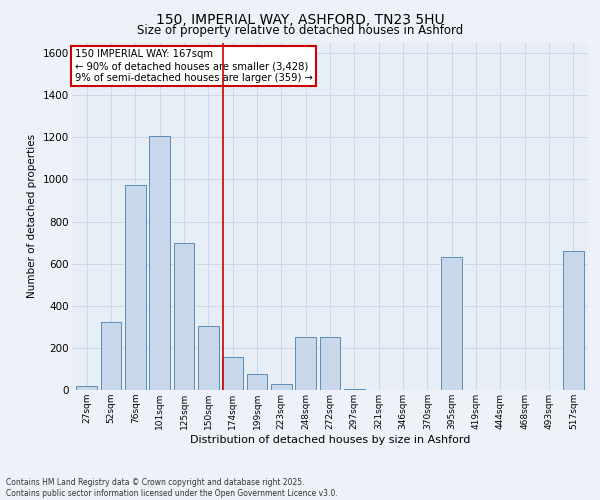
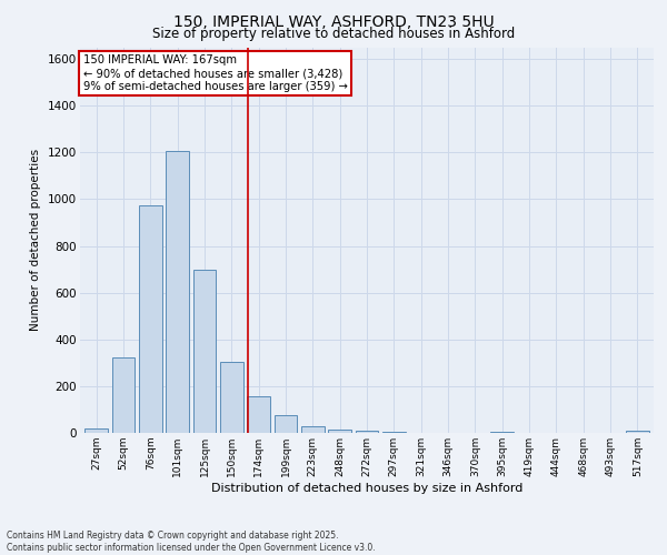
248sqm: 250 -> 15
272sqm: 250 -> 10
395sqm: 630 -> 5
517sqm: 660 -> 10
